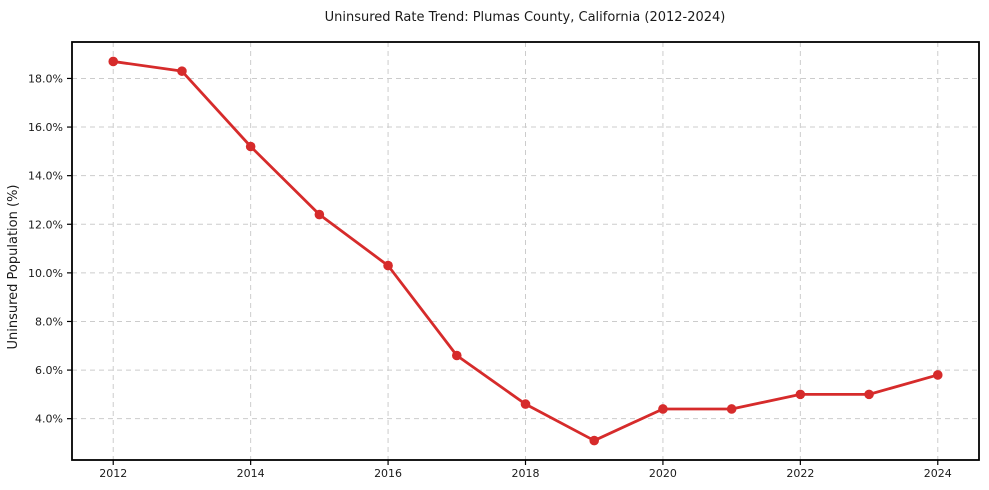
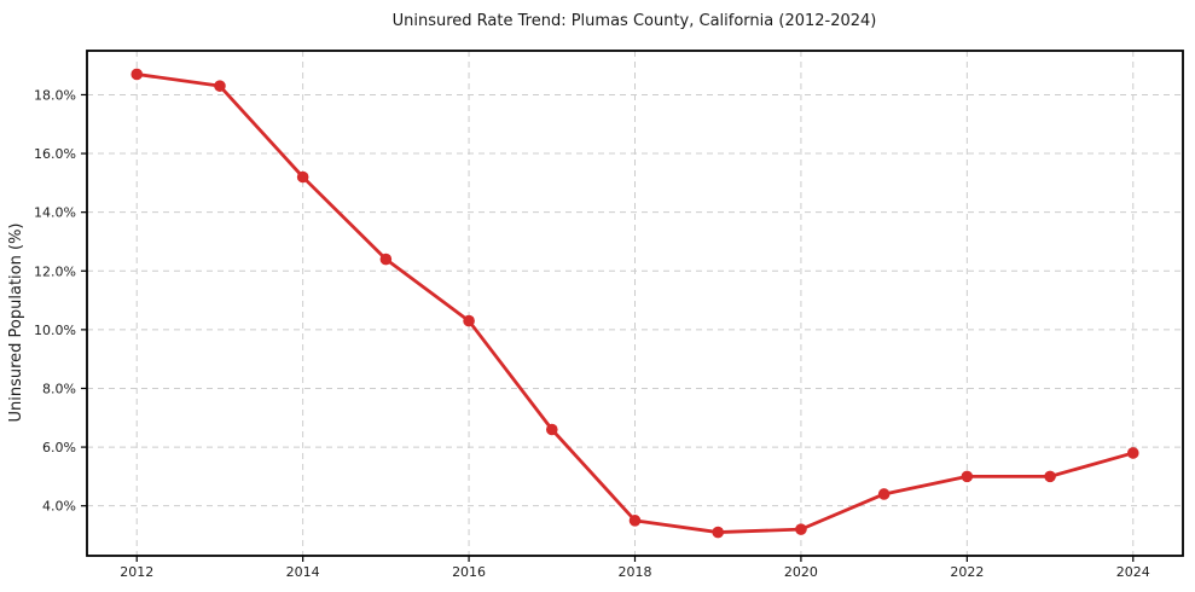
2018: 4.6% -> 3.5%
2020: 4.4% -> 3.2%
